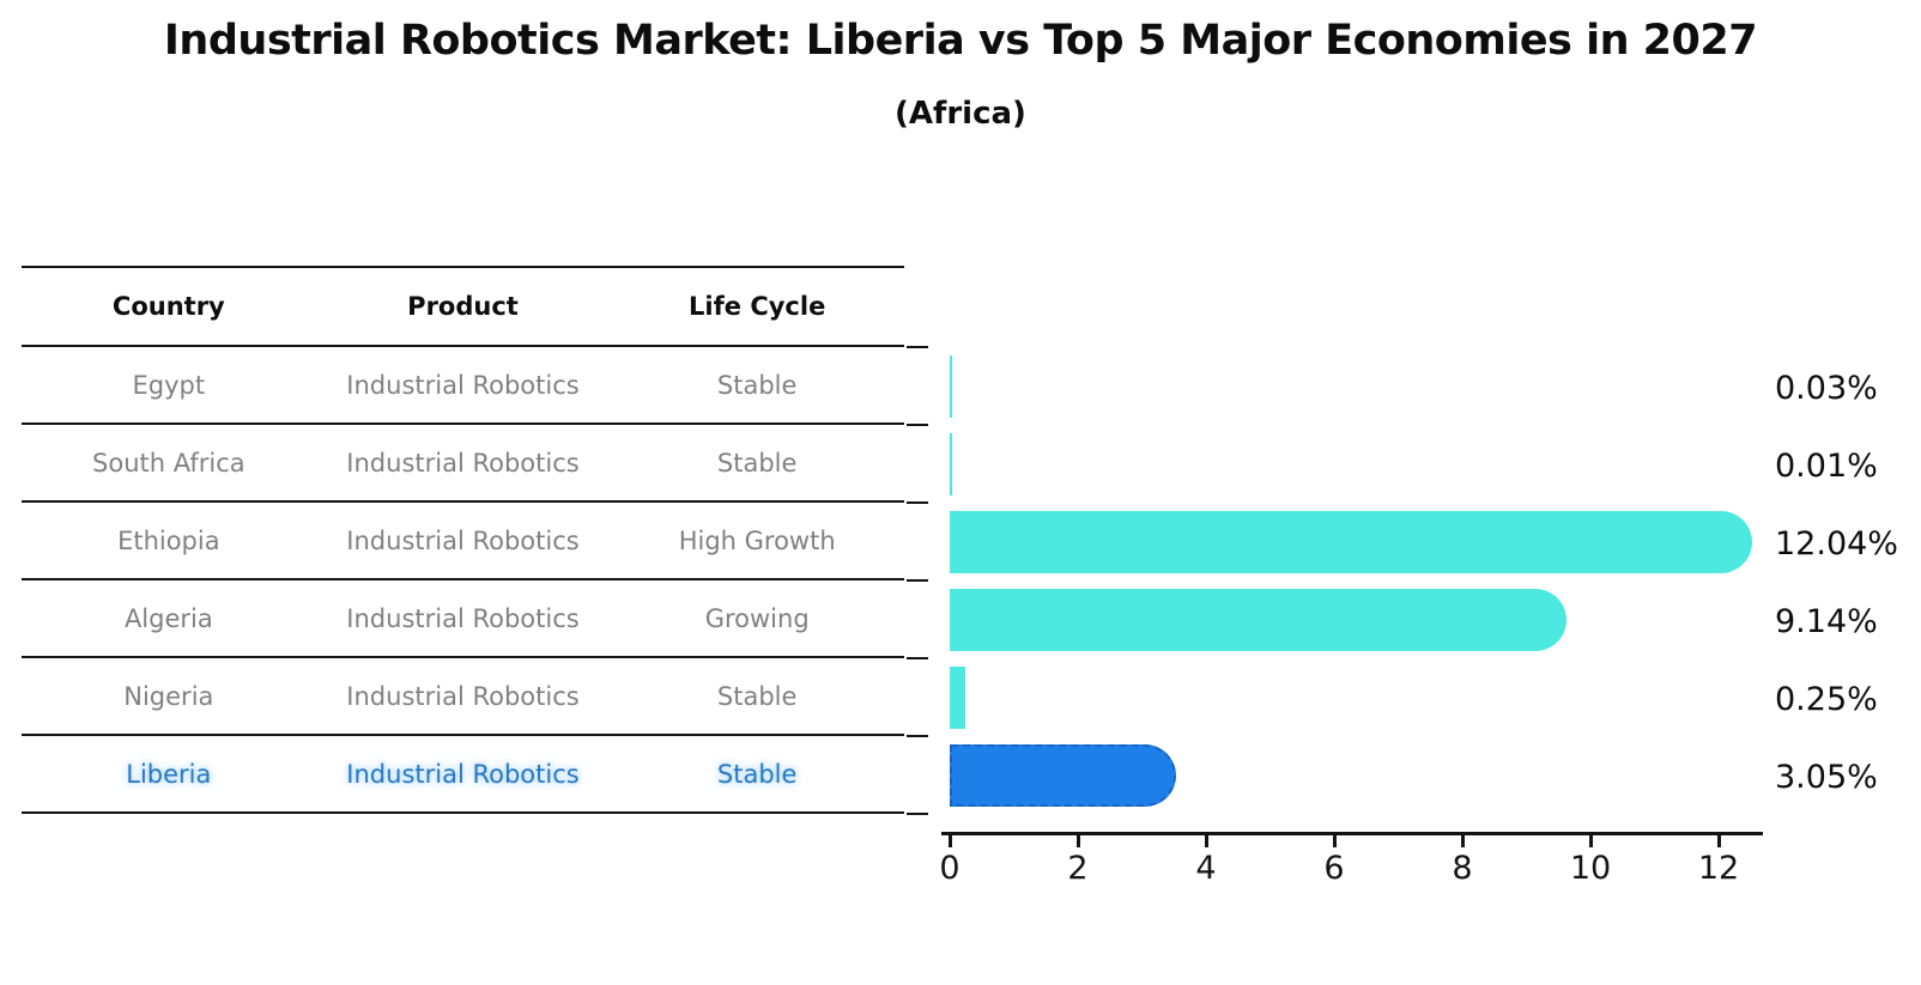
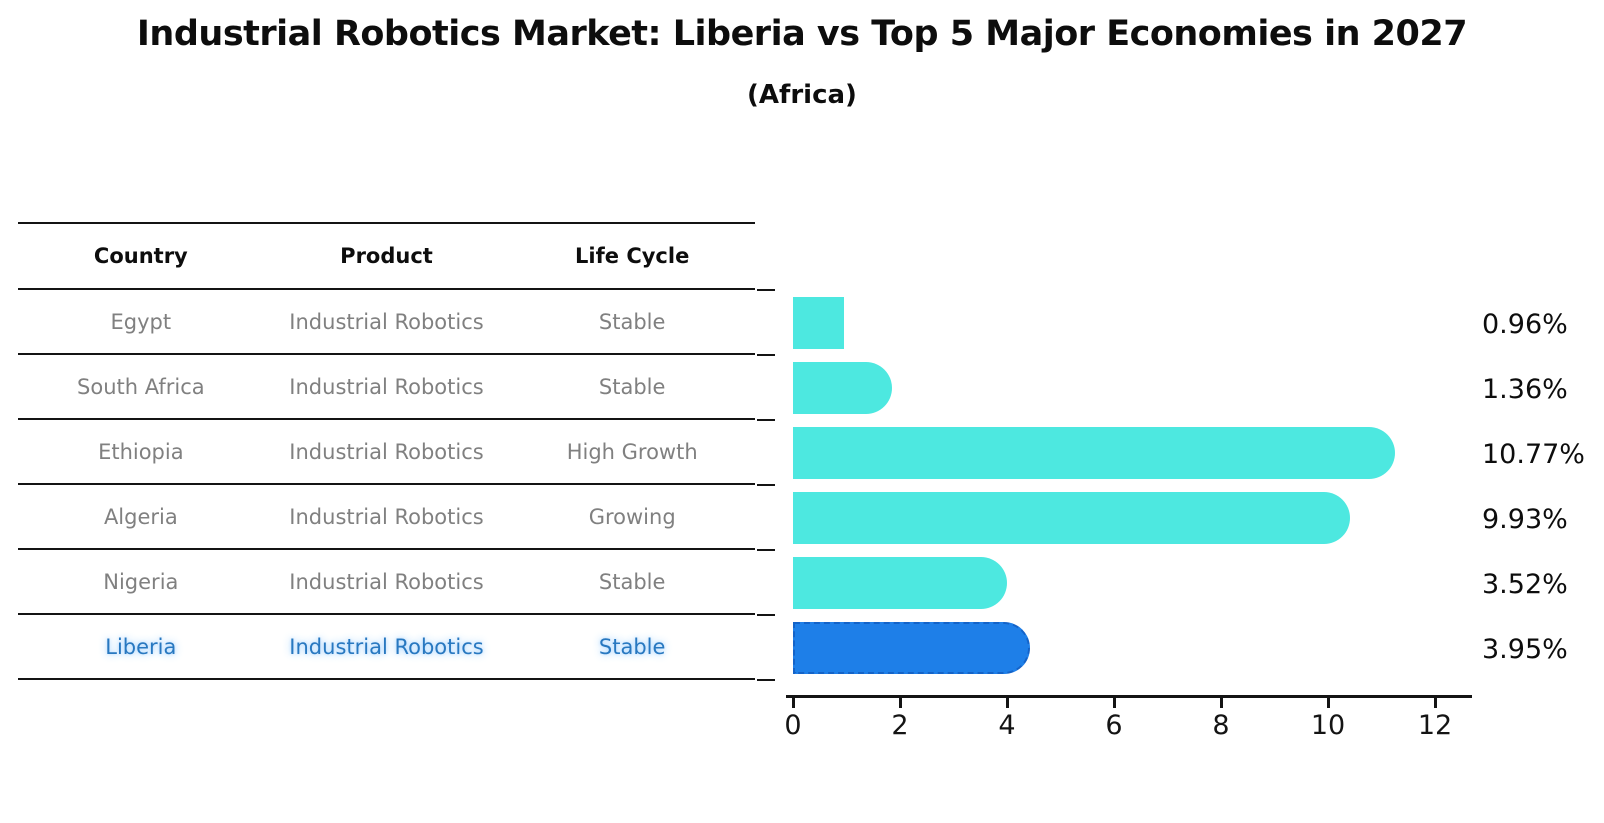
Egypt: 0.03% -> 0.96%
South Africa: 0.01% -> 1.36%
Ethiopia: 12.04% -> 10.77%
Algeria: 9.14% -> 9.93%
Nigeria: 0.25% -> 3.52%
Liberia: 3.05% -> 3.95%
